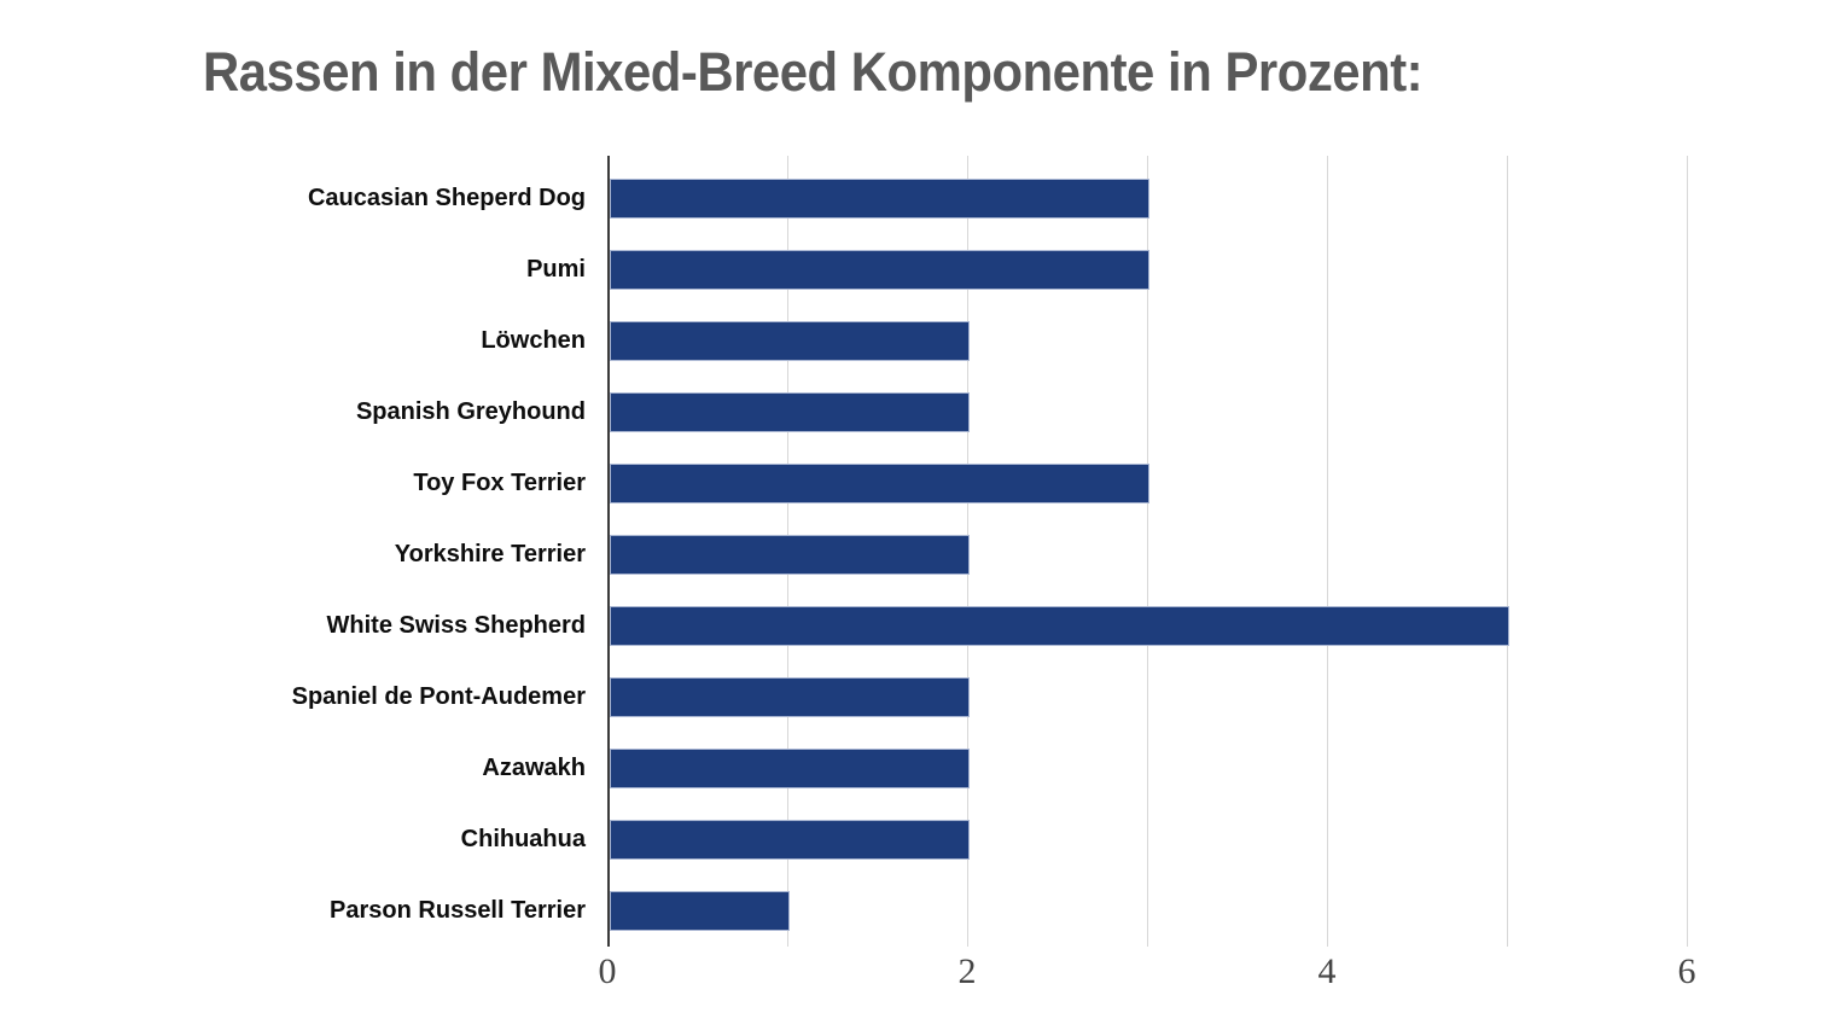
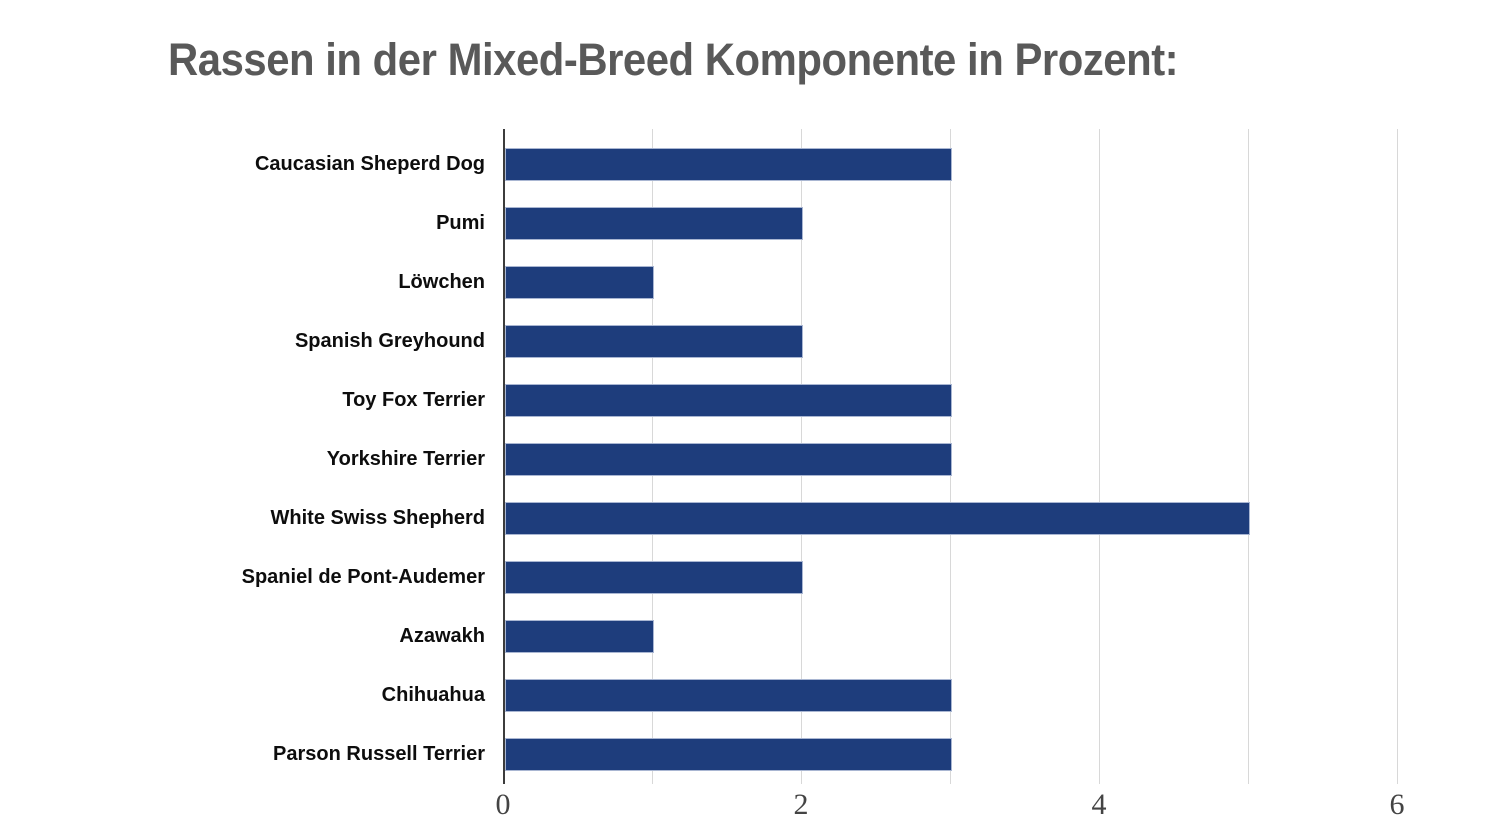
Pumi: 3 -> 2
Löwchen: 2 -> 1
Yorkshire Terrier: 2 -> 3
Azawakh: 2 -> 1
Chihuahua: 2 -> 3
Parson Russell Terrier: 1 -> 3
